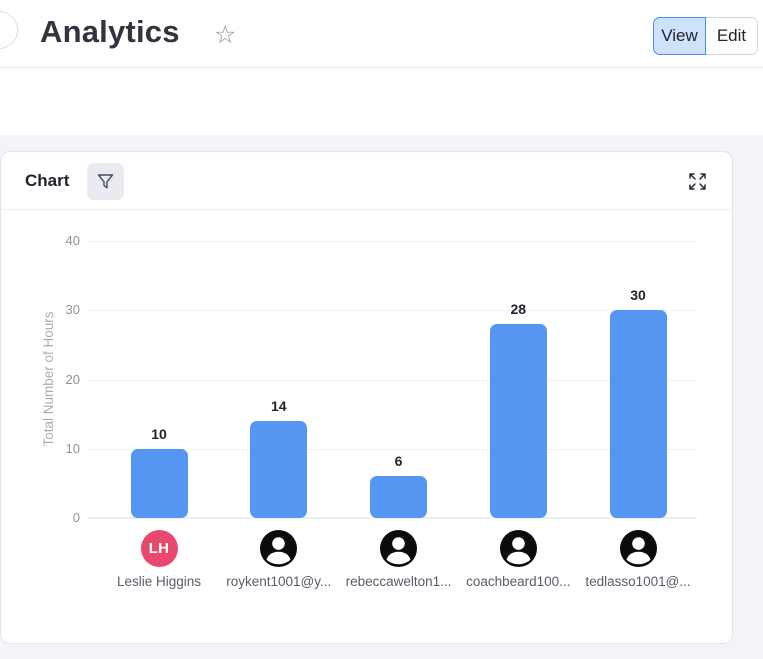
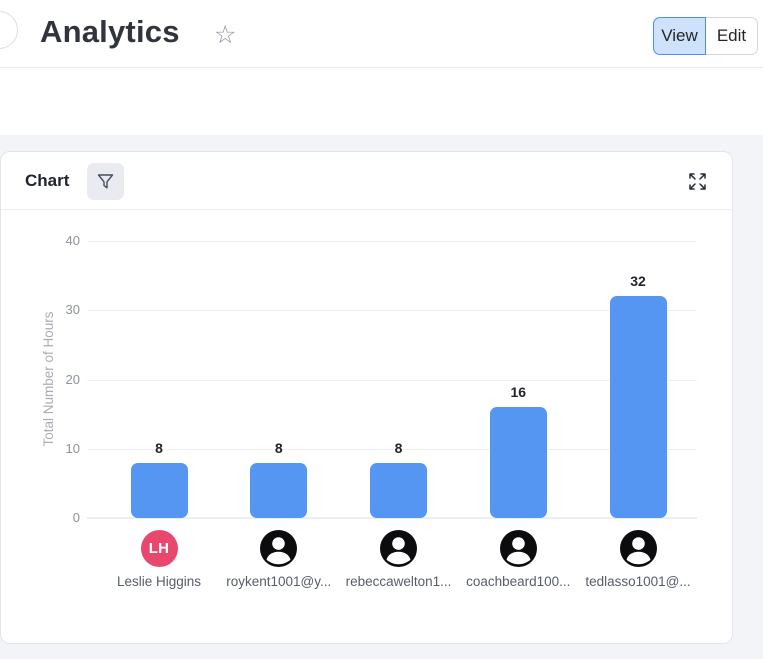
Leslie Higgins: 10 -> 8
roykent1001@y...: 14 -> 8
rebeccawelton1...: 6 -> 8
coachbeard100...: 28 -> 16
tedlasso1001@...: 30 -> 32
